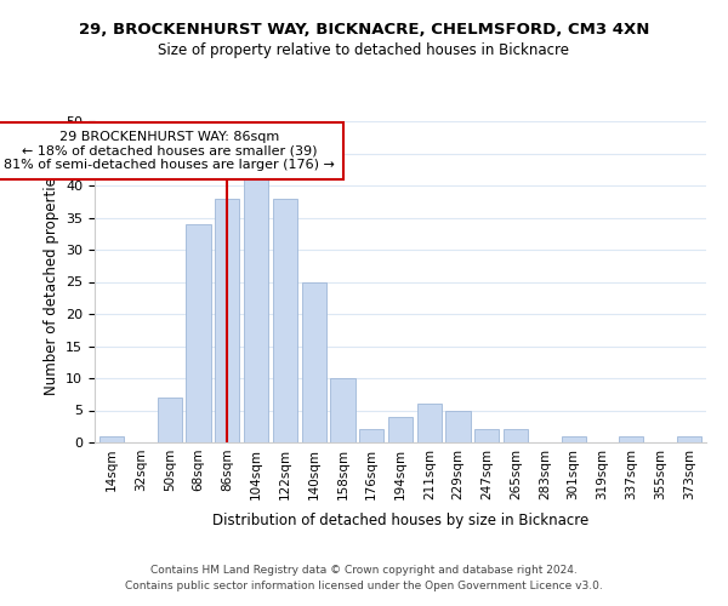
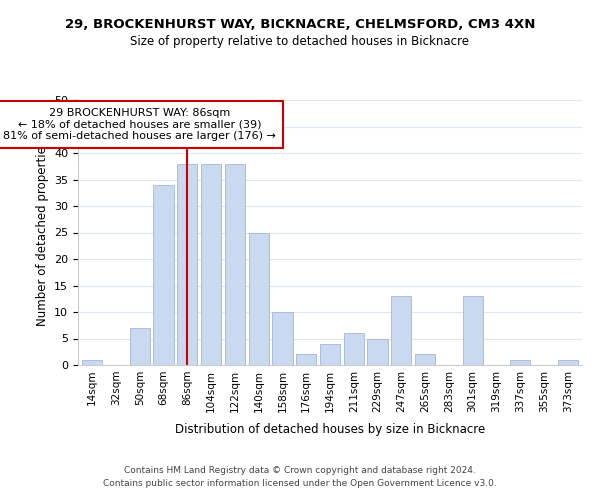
104sqm: 41 -> 38
247sqm: 2 -> 13
301sqm: 1 -> 13
